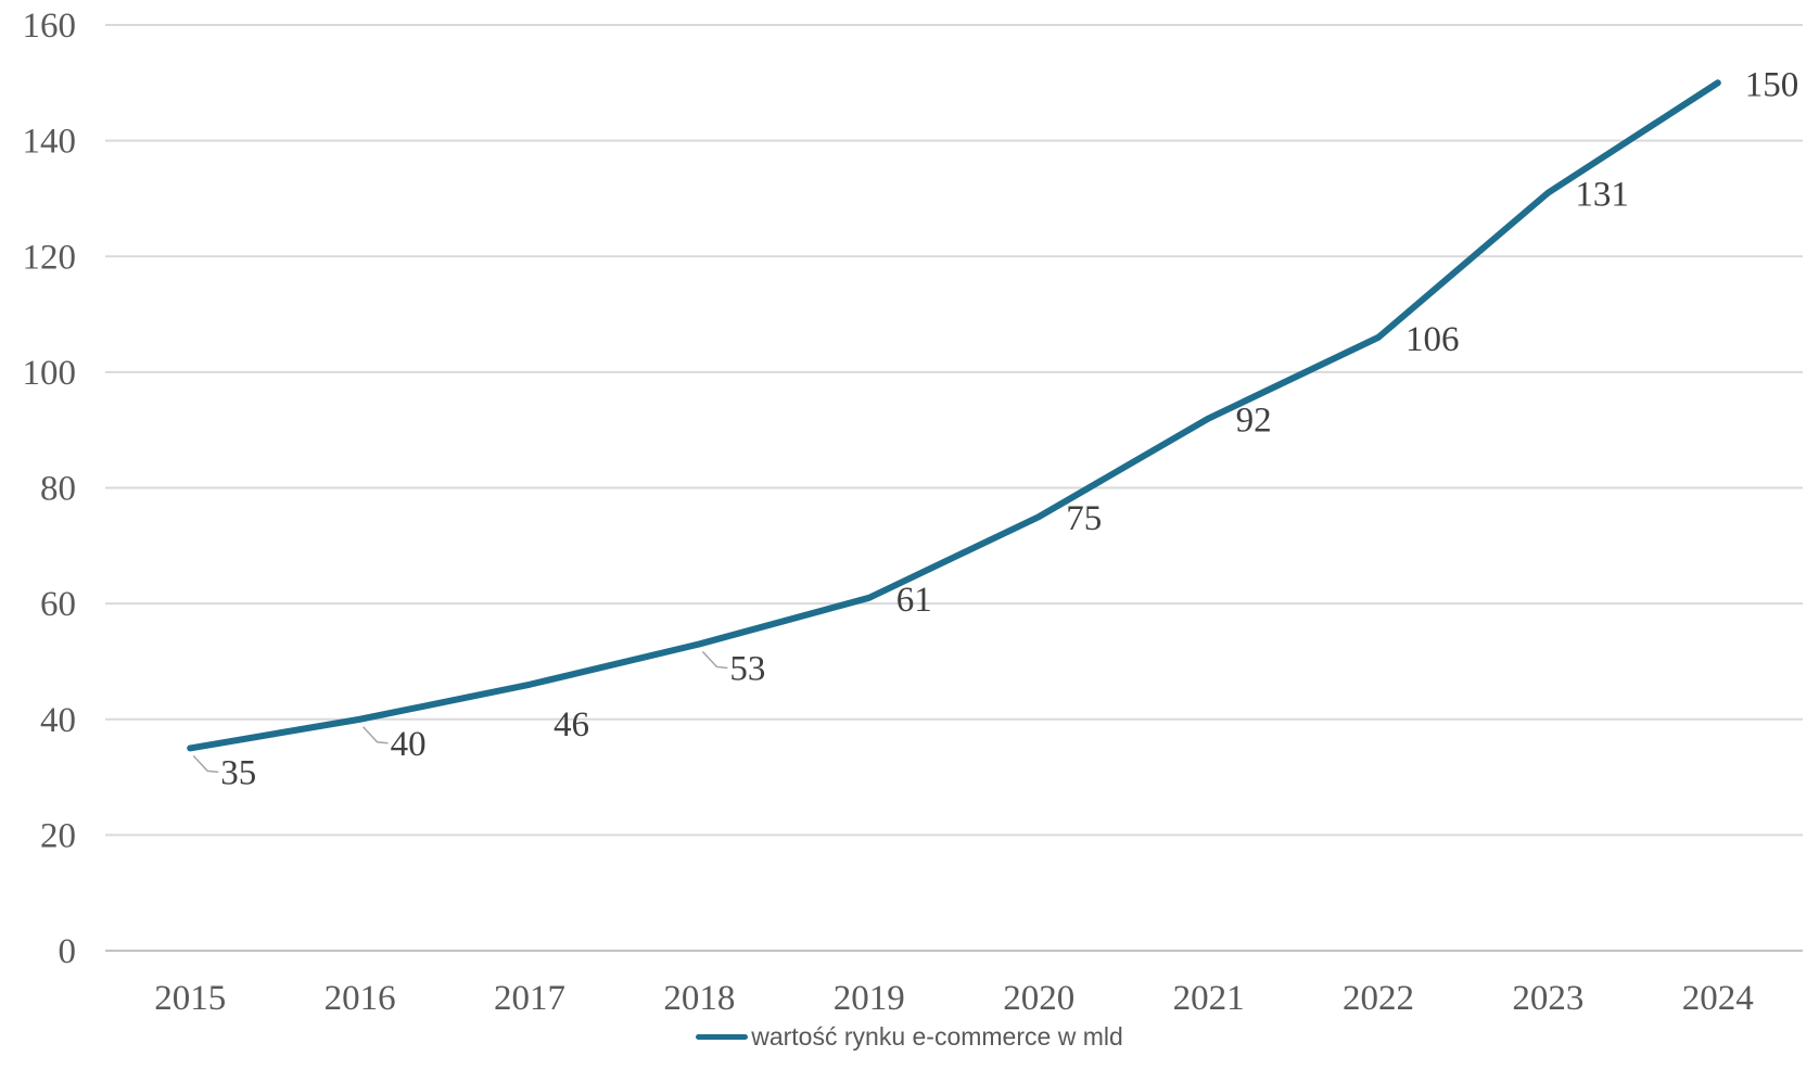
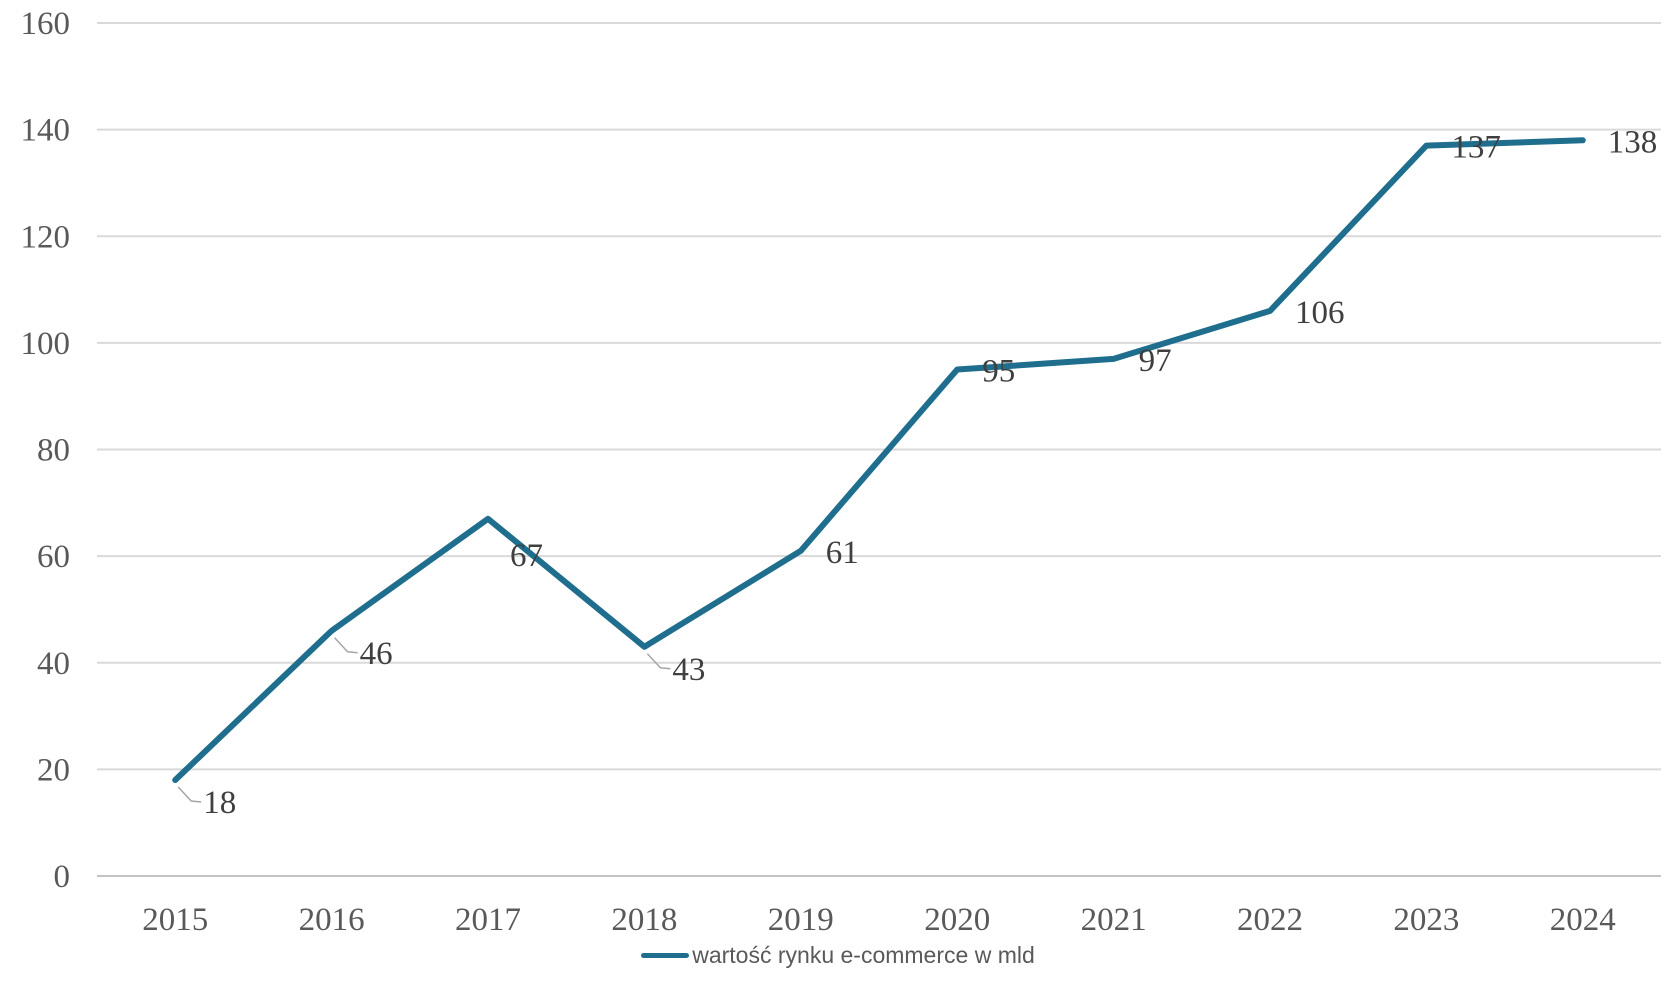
2015: 35 -> 18
2016: 40 -> 46
2017: 46 -> 67
2018: 53 -> 43
2020: 75 -> 95
2021: 92 -> 97
2023: 131 -> 137
2024: 150 -> 138
